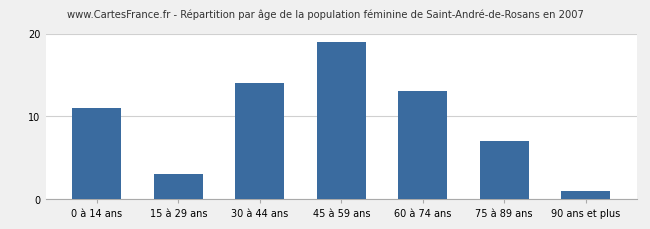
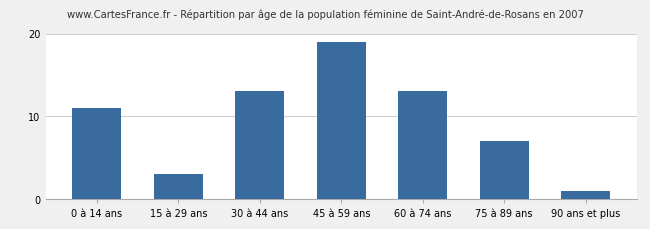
30 à 44 ans: 14 -> 13
